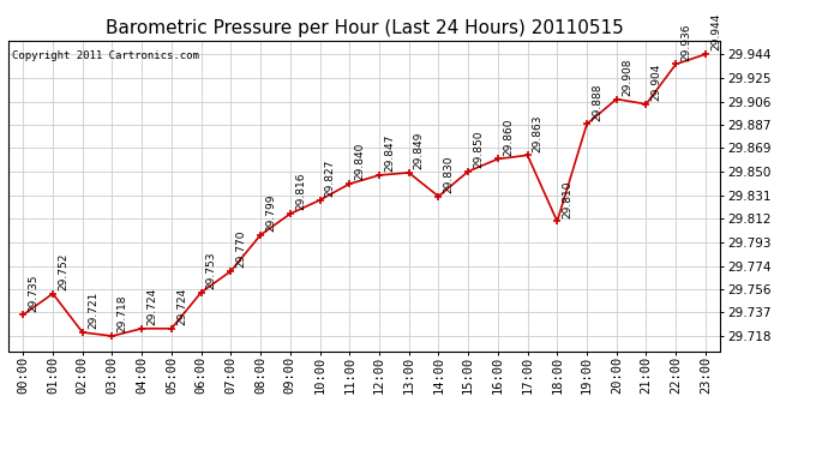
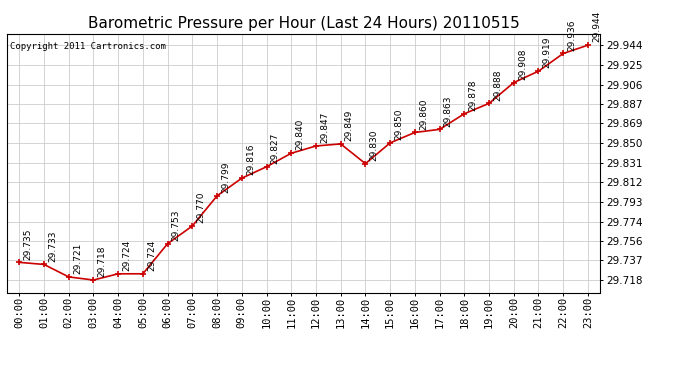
01:00: 29.752 -> 29.733
18:00: 29.810 -> 29.878
21:00: 29.904 -> 29.919
